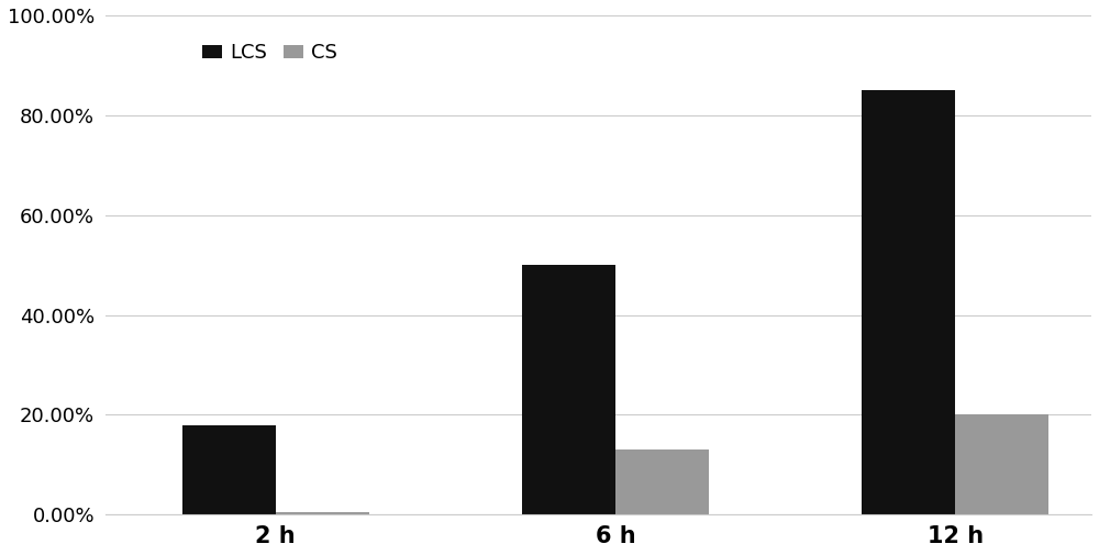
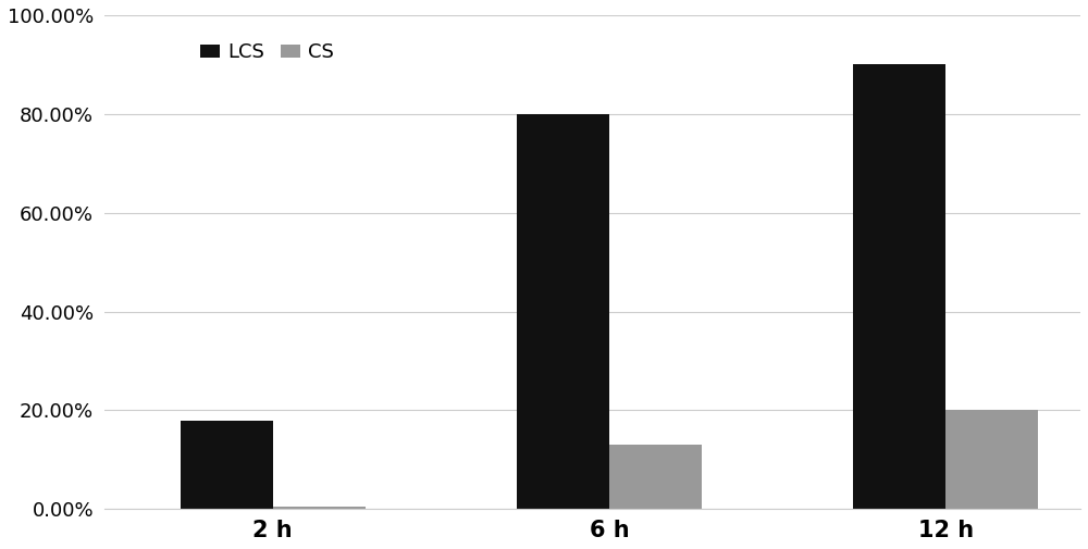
LCS/6 h: 50% -> 80%
LCS/12 h: 85% -> 90%
